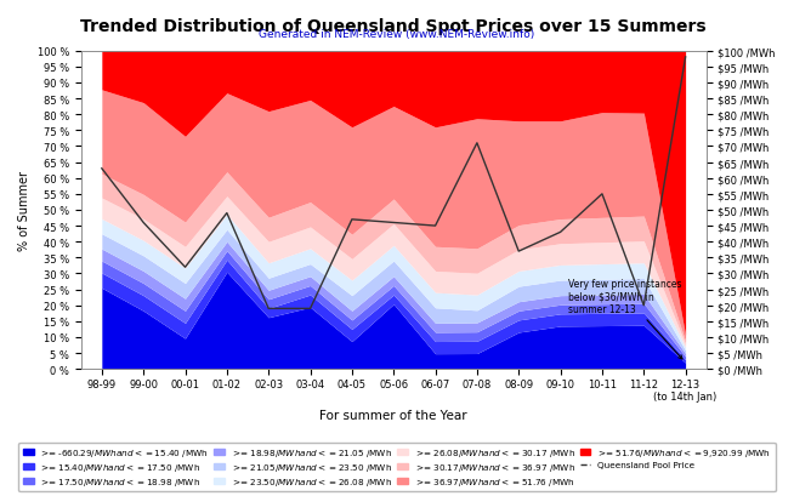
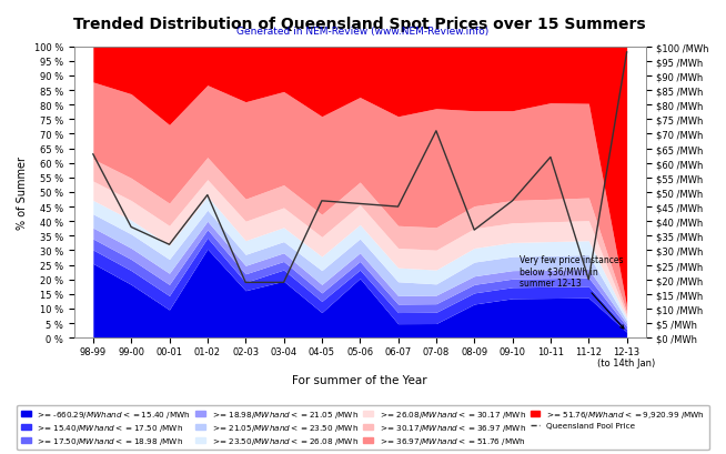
Queensland Pool Price/99-00: 46 % -> 38 %
Queensland Pool Price/09-10: 43 % -> 47 %
Queensland Pool Price/10-11: 55 % -> 62 %
